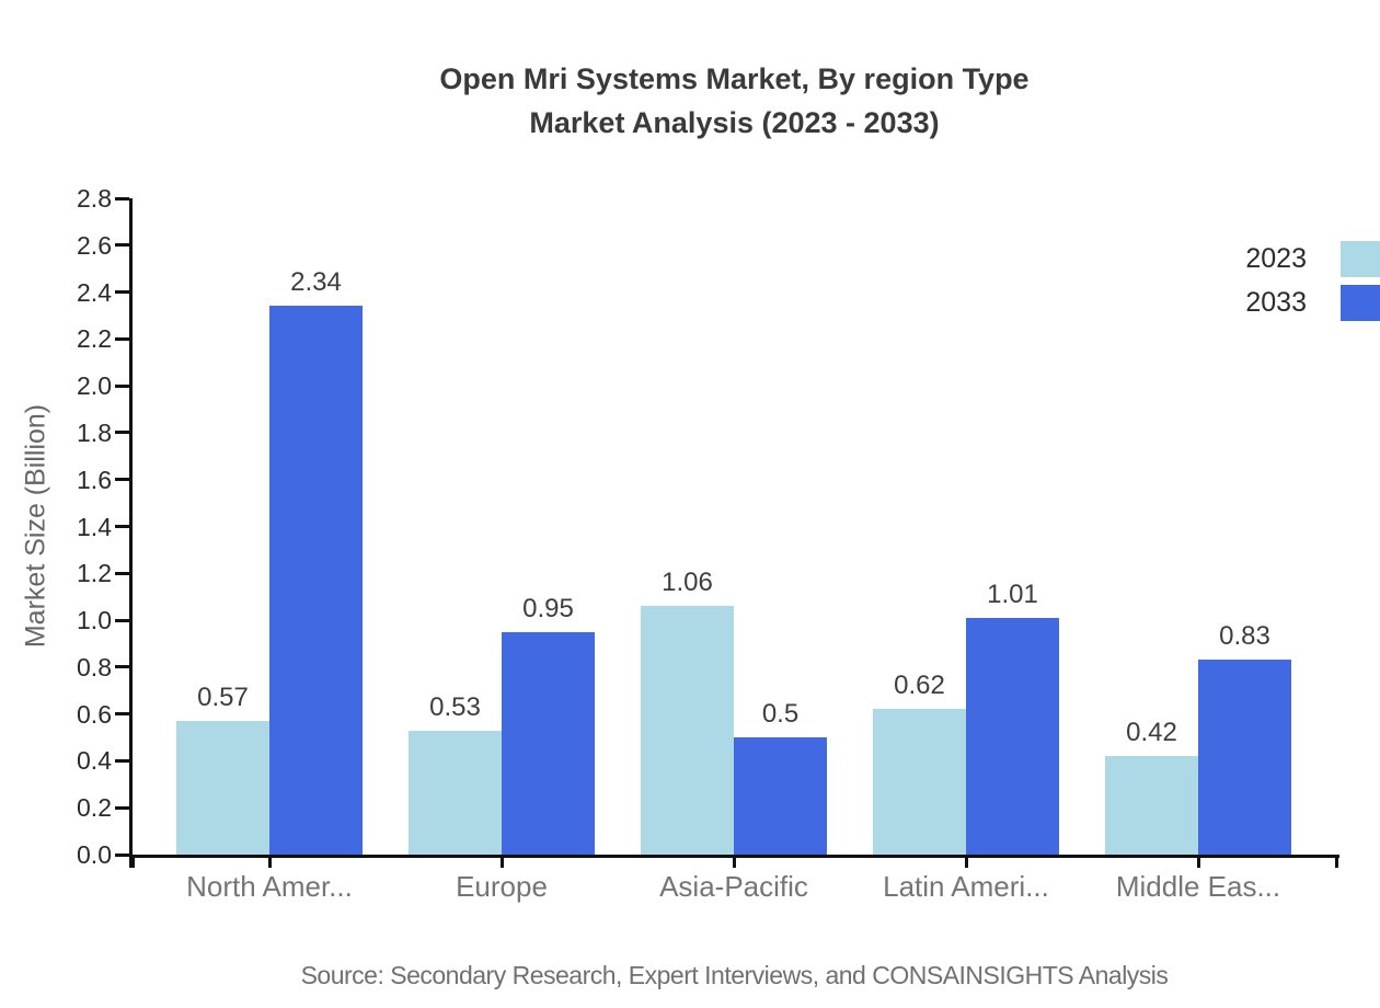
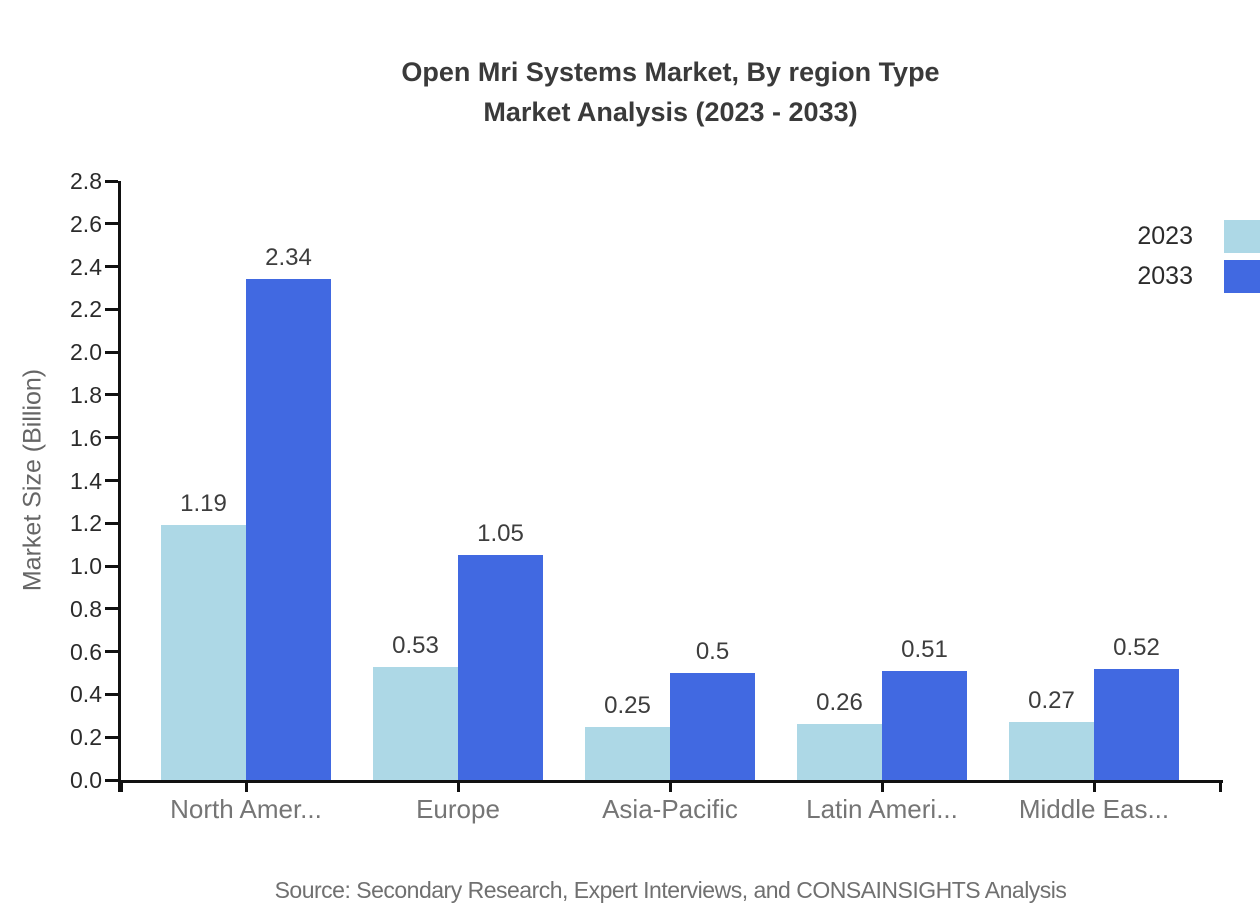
2023/North Amer...: 0.57 -> 1.19
2033/Europe: 0.95 -> 1.05
2023/Asia-Pacific: 1.06 -> 0.25
2023/Latin Ameri...: 0.62 -> 0.26
2033/Latin Ameri...: 1.01 -> 0.51
2023/Middle Eas...: 0.42 -> 0.27
2033/Middle Eas...: 0.83 -> 0.52
